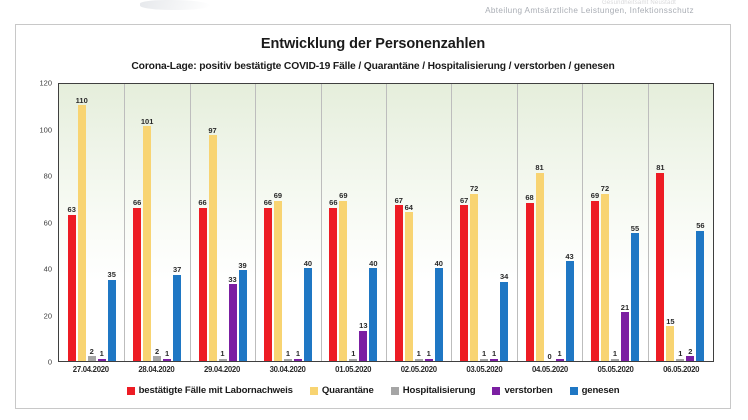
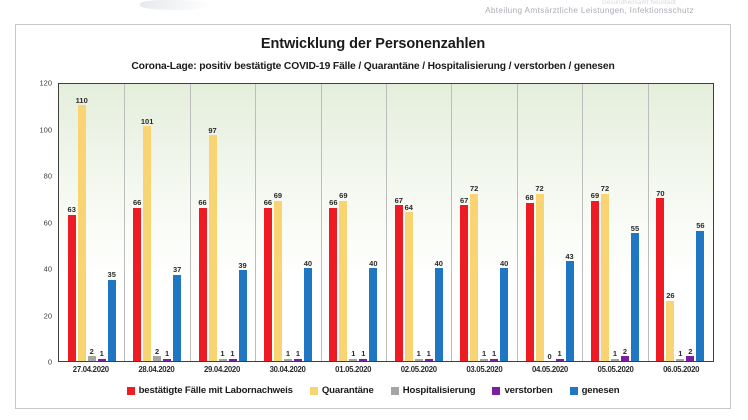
verstorben/29.04.2020: 33 -> 1
verstorben/01.05.2020: 13 -> 1
genesen/03.05.2020: 34 -> 40
Quarantäne/04.05.2020: 81 -> 72
verstorben/05.05.2020: 21 -> 2
bestätigte Fälle mit Labornachweis/06.05.2020: 81 -> 70
Quarantäne/06.05.2020: 15 -> 26
